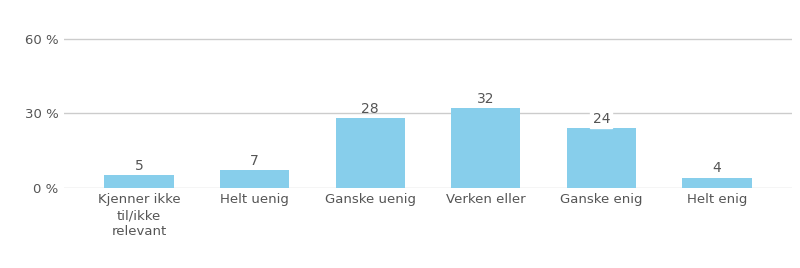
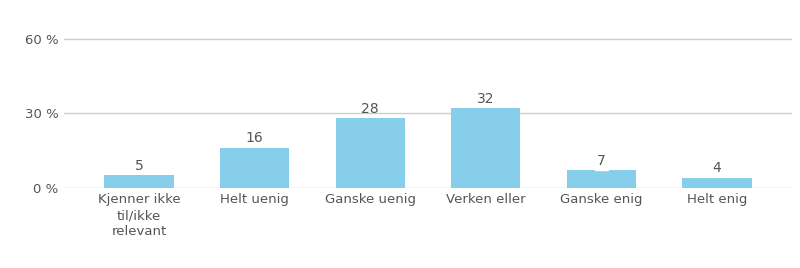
Helt uenig: 7 -> 16
Ganske enig: 24 -> 7
